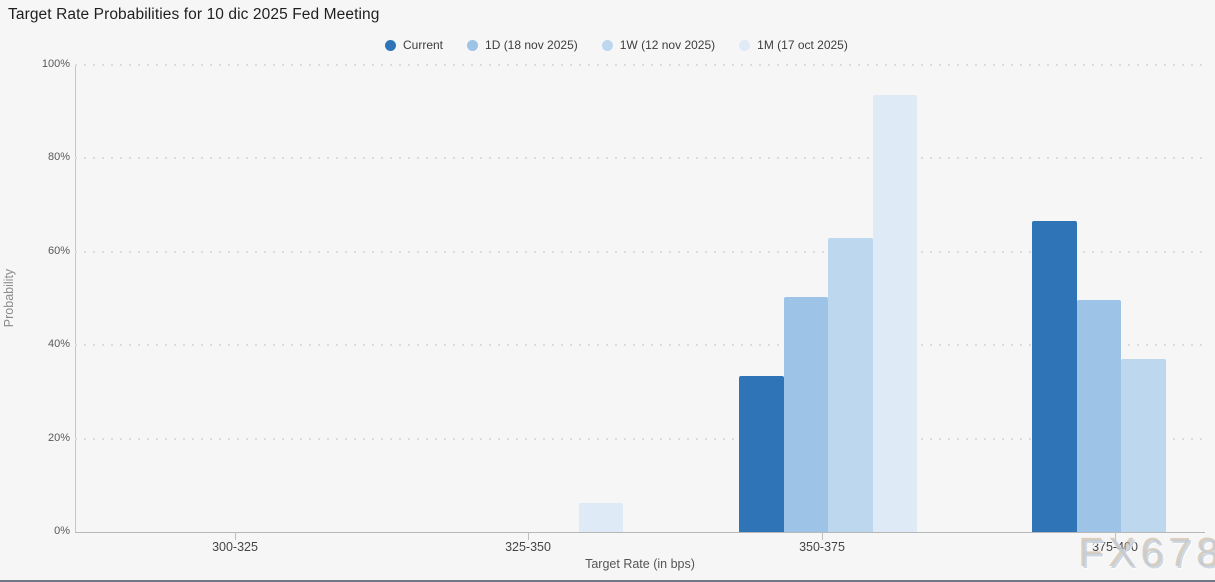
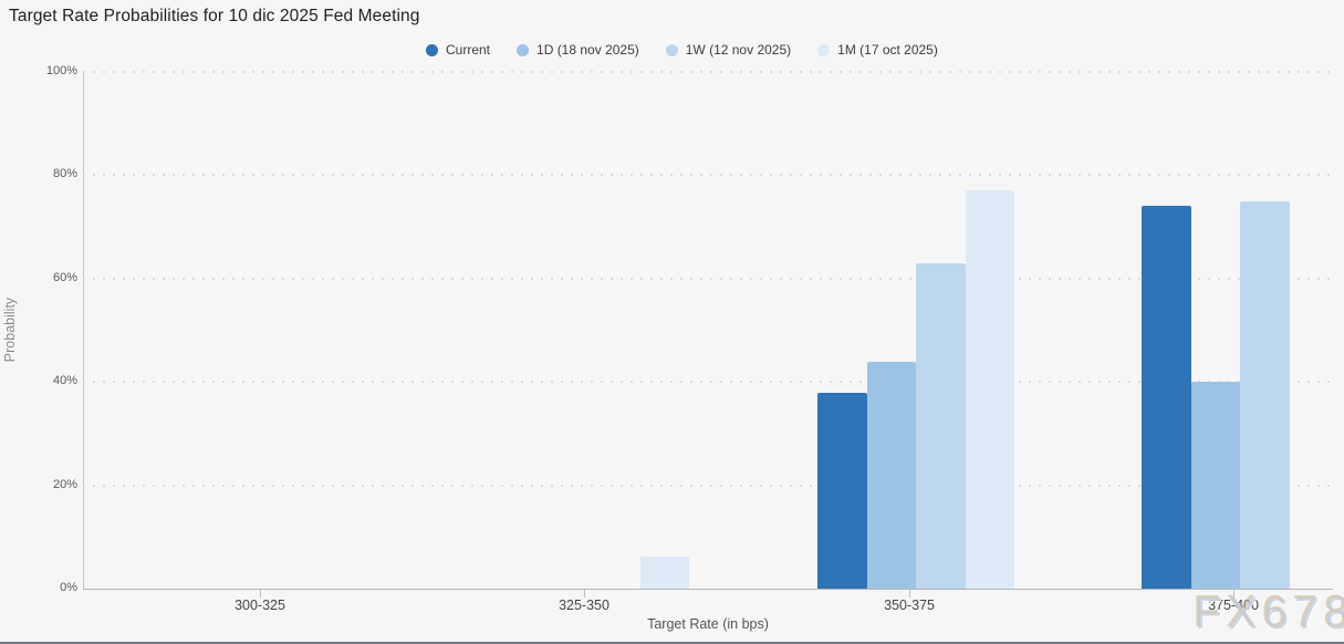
Current/350-375: 33% -> 38%
1D (18 nov 2025)/350-375: 50% -> 44%
1M (17 oct 2025)/350-375: 94% -> 77%
Current/375-400: 67% -> 74%
1D (18 nov 2025)/375-400: 50% -> 40%
1W (12 nov 2025)/375-400: 37% -> 75%
